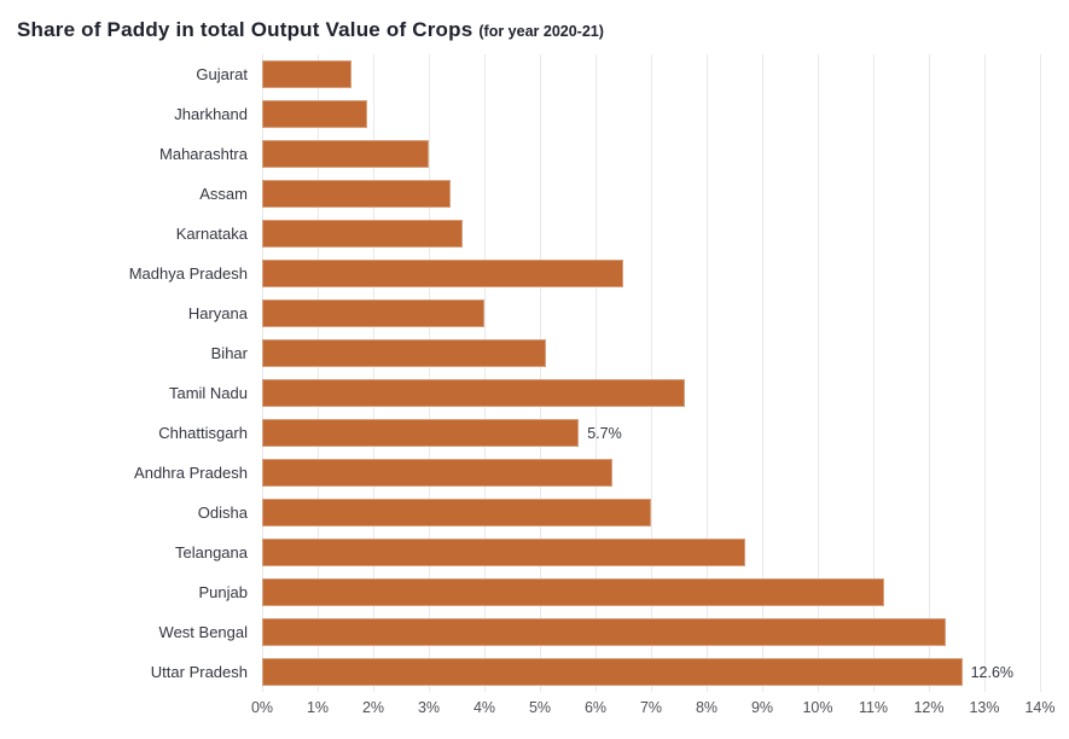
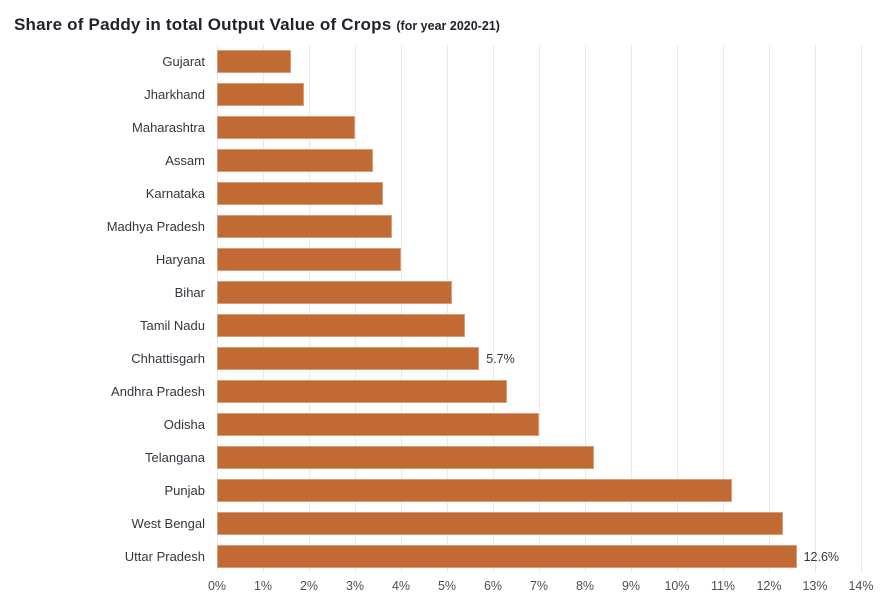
Madhya Pradesh: 6.5% -> 3.8%
Tamil Nadu: 7.6% -> 5.4%
Telangana: 8.7% -> 8.2%
